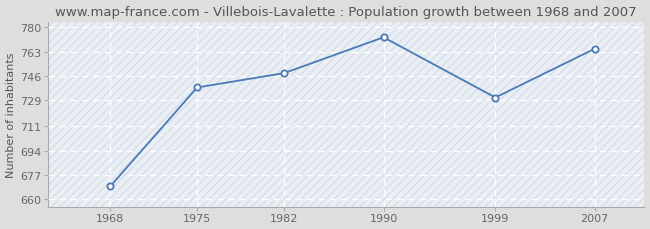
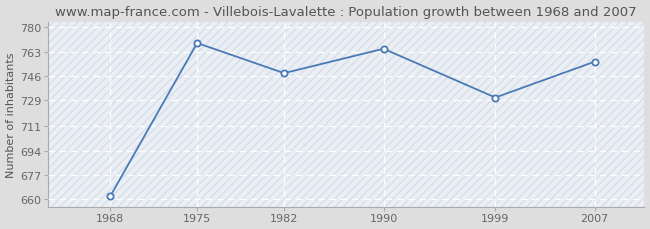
1968: 669 -> 662
1975: 738 -> 769
1990: 773 -> 765
2007: 765 -> 756
